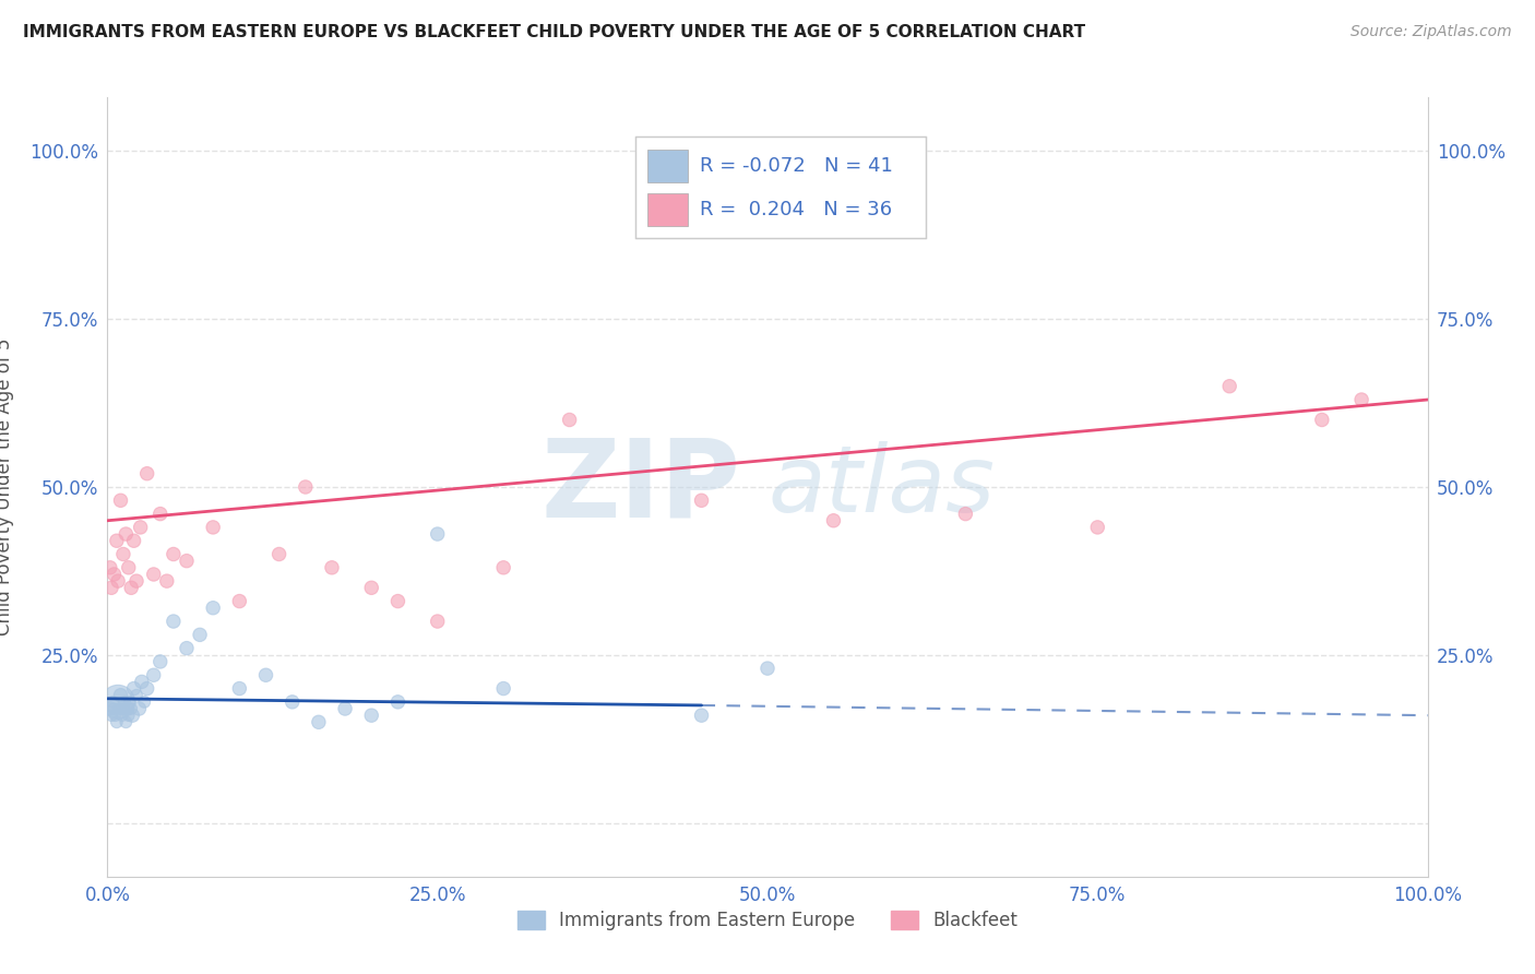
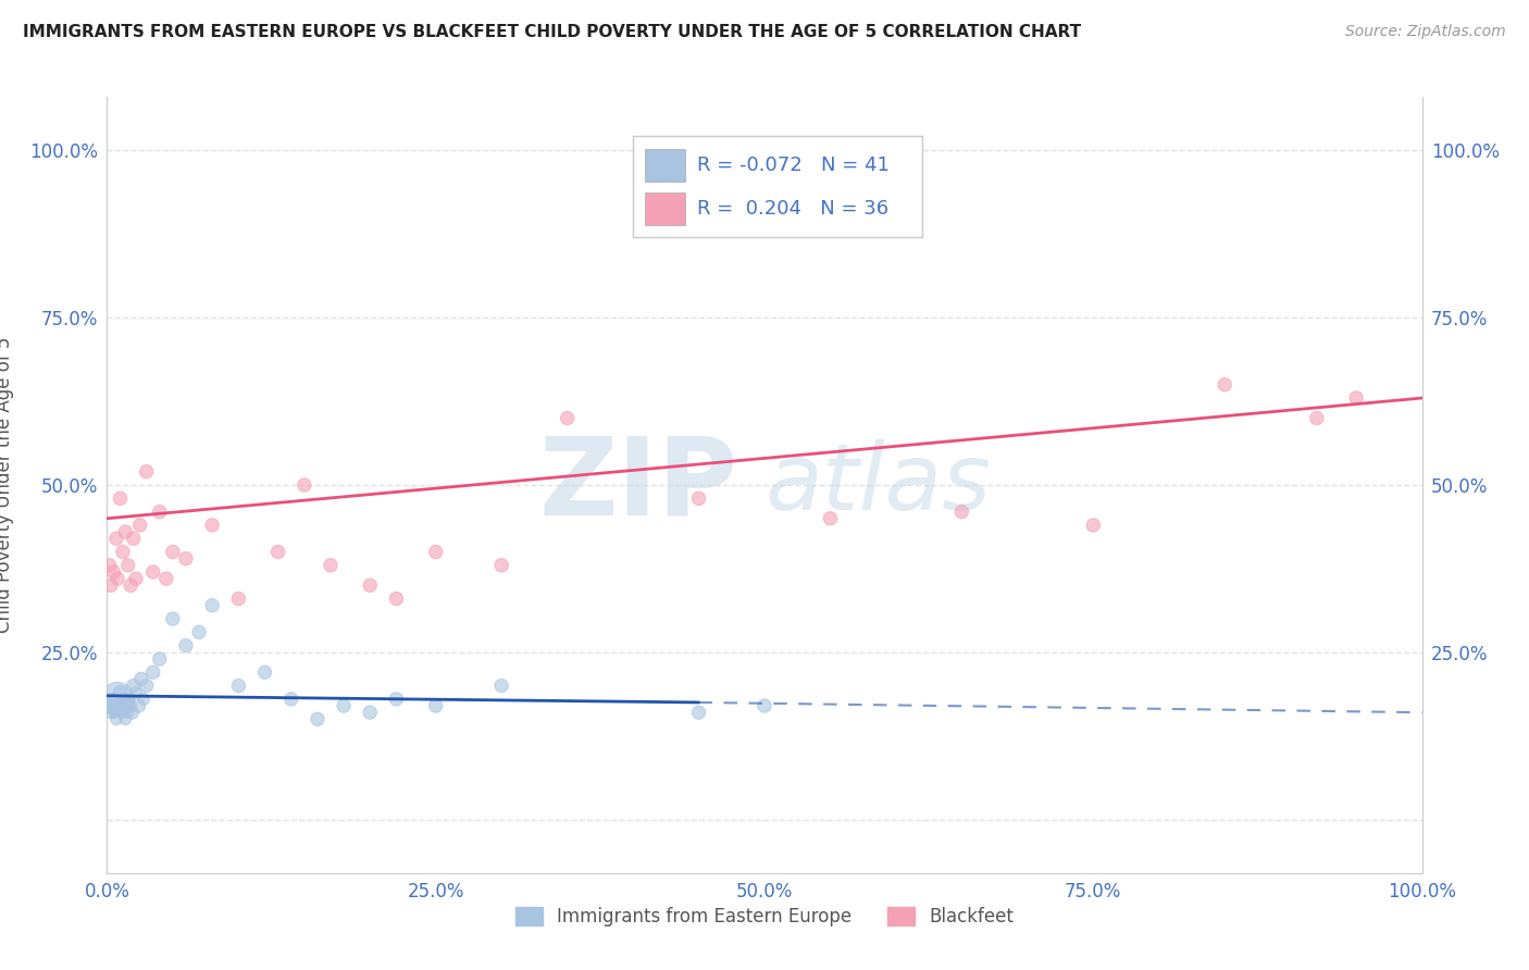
Immigrants from Eastern Europe/25.0%: 43% -> 17%
Blackfeet/25.0%: 30% -> 40%
Immigrants from Eastern Europe/50.0%: 23% -> 17%
